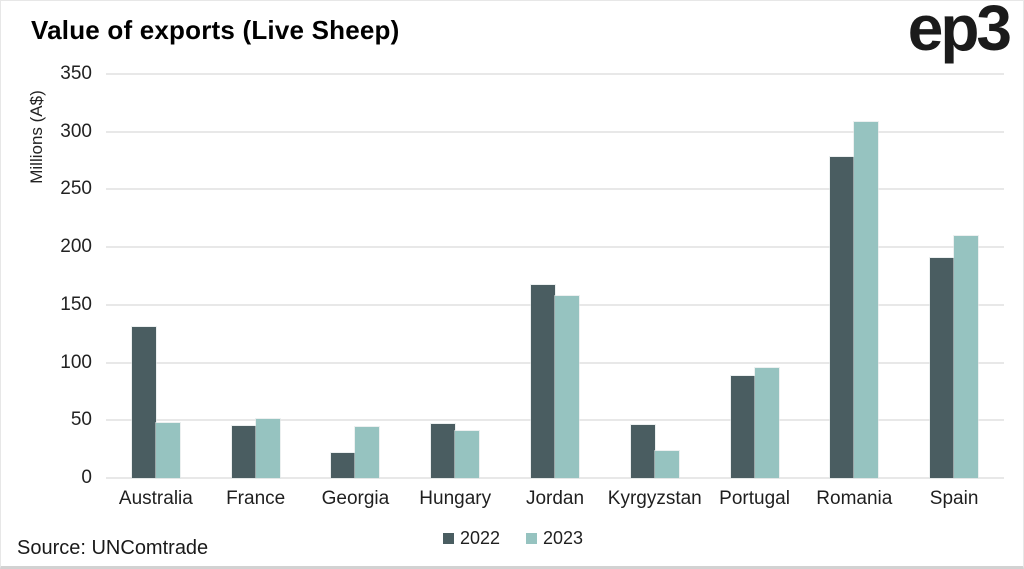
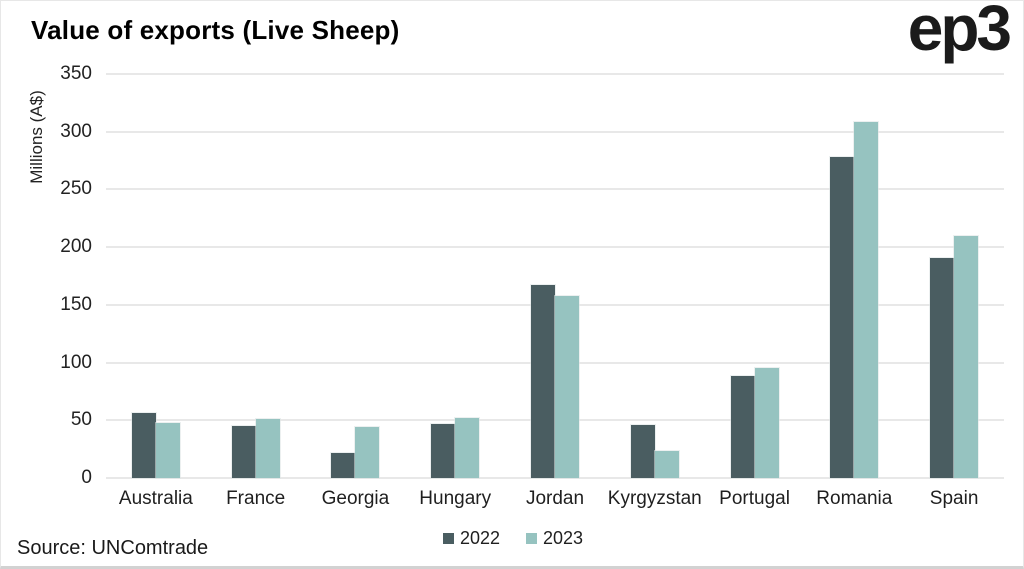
2022/Australia: 131 -> 56
2023/Hungary: 41 -> 52
